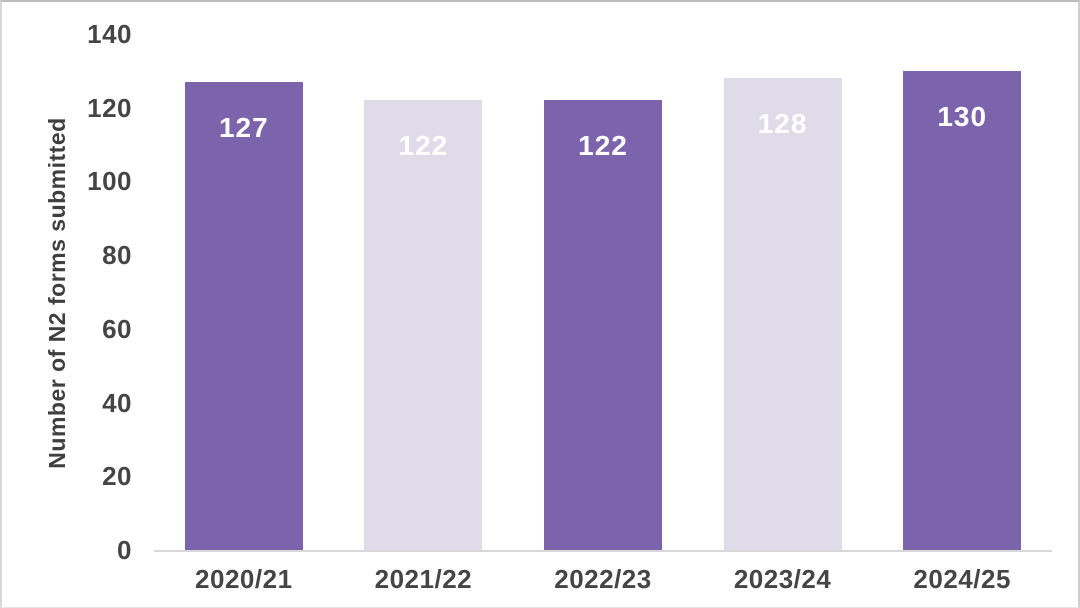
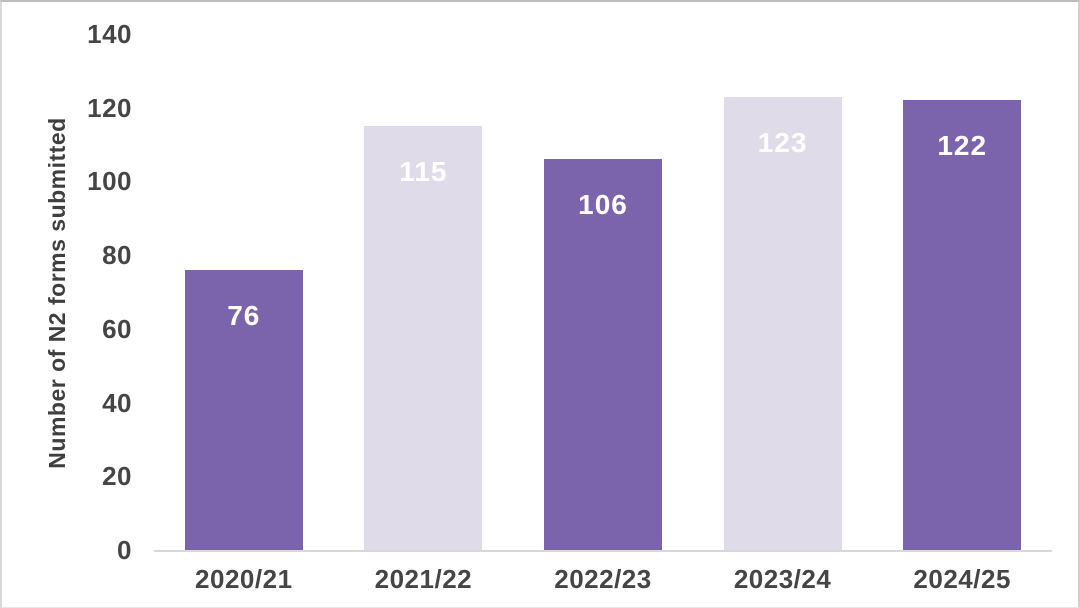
2020/21: 127 -> 76
2021/22: 122 -> 115
2022/23: 122 -> 106
2023/24: 128 -> 123
2024/25: 130 -> 122
